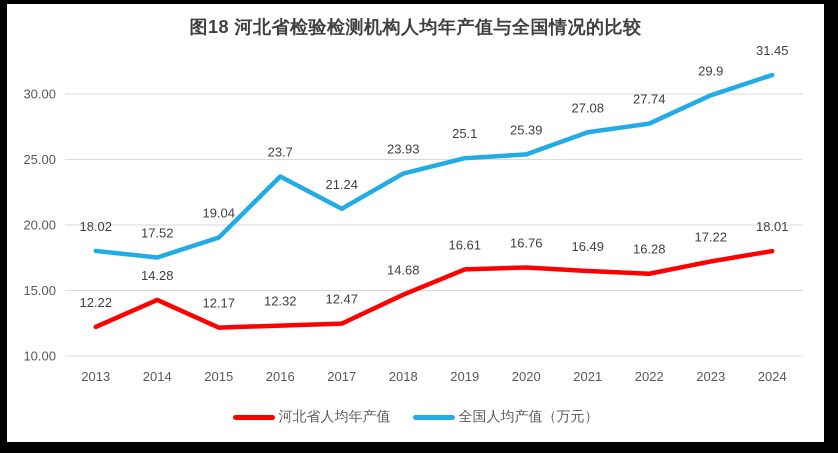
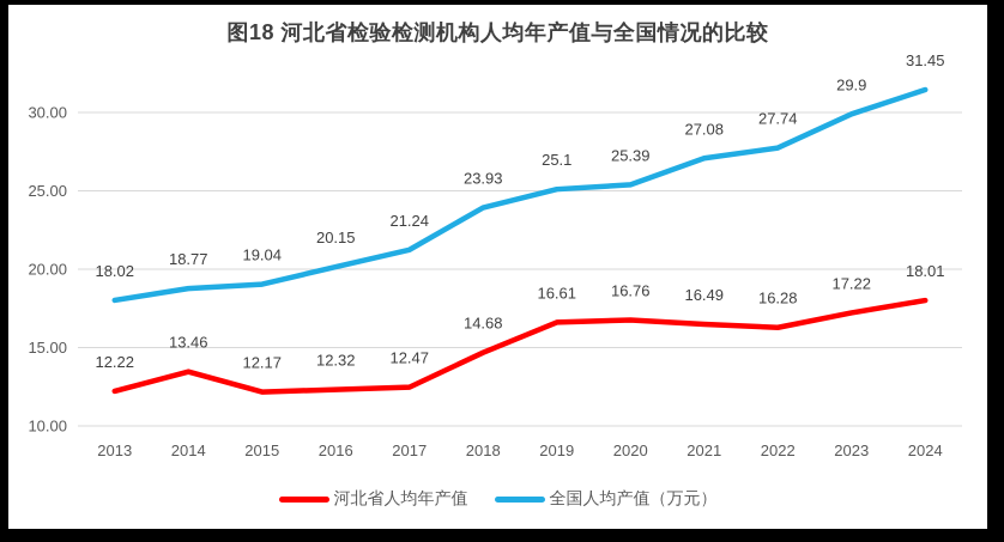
河北省人均年产值/2014: 14.28 -> 13.46
全国人均产值（万元）/2014: 17.52 -> 18.77
全国人均产值（万元）/2016: 23.7 -> 20.15
